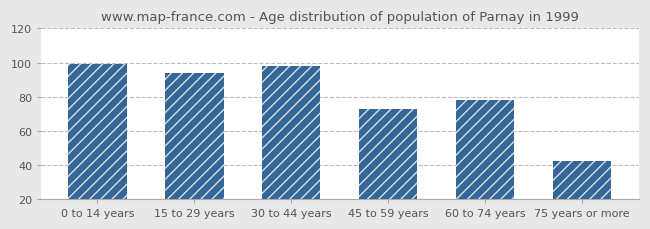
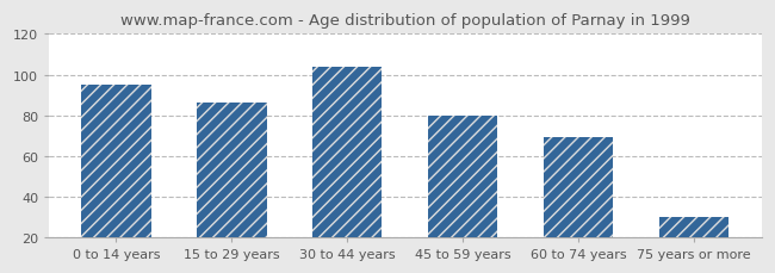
0 to 14 years: 99 -> 95
15 to 29 years: 94 -> 86
30 to 44 years: 98 -> 104
45 to 59 years: 73 -> 80
60 to 74 years: 78 -> 69
75 years or more: 42 -> 30
